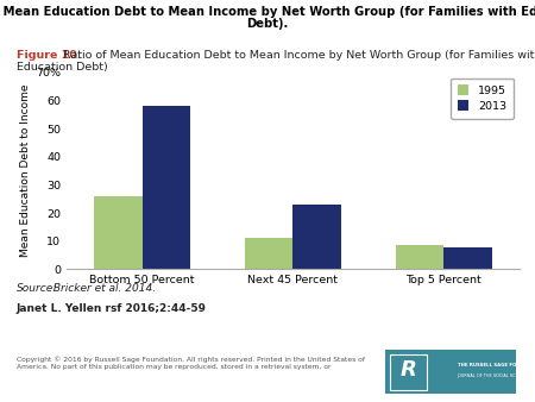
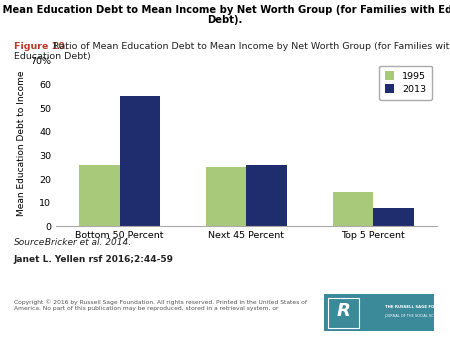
2013/Bottom 50 Percent: 58 -> 55
1995/Next 45 Percent: 11.0 -> 25.0
2013/Next 45 Percent: 23 -> 26
1995/Top 5 Percent: 8.5 -> 14.5
